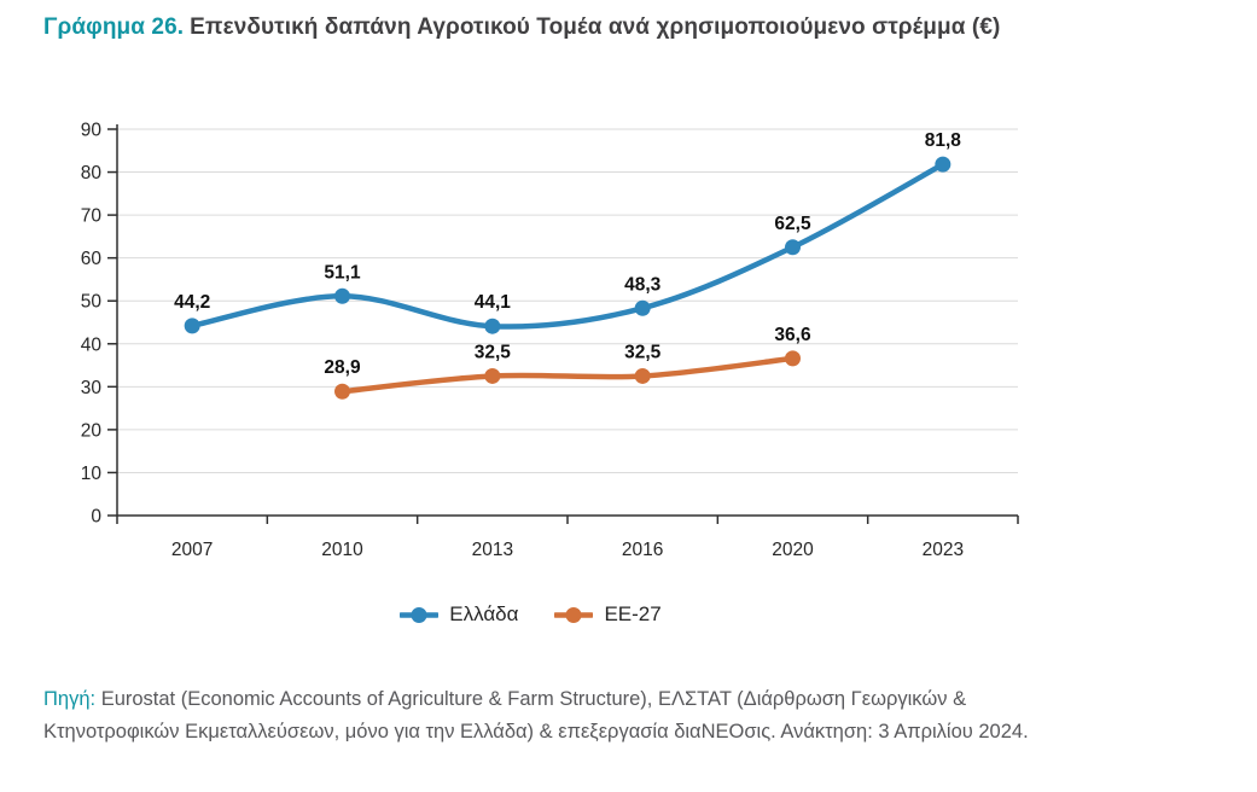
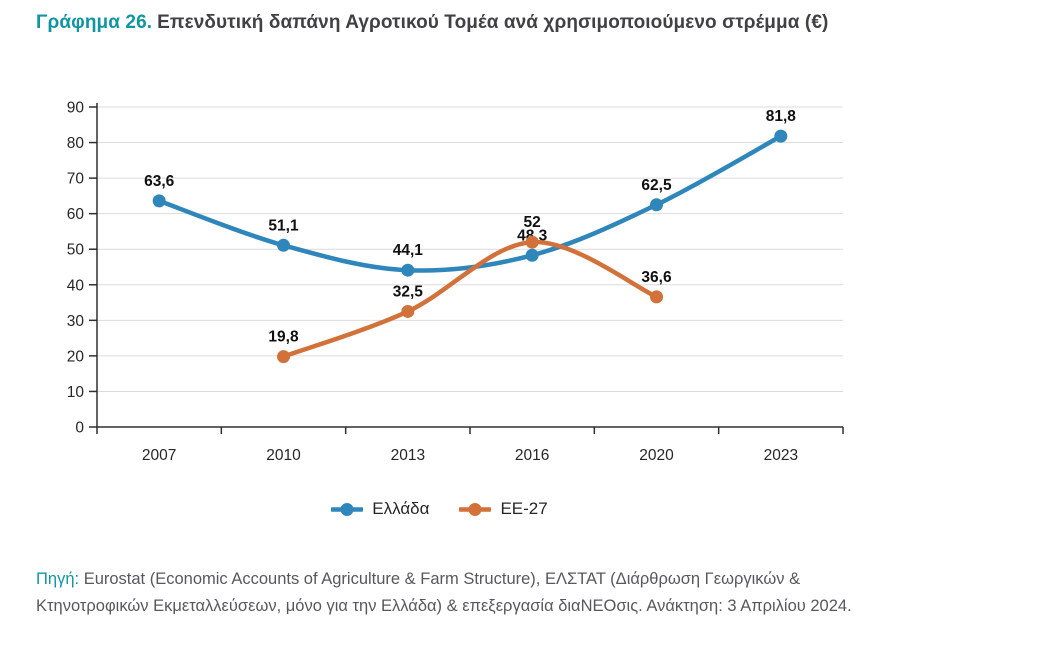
Ελλάδα/2007: 44,2 -> 63,6
ΕΕ-27/2010: 28,9 -> 19,8
ΕΕ-27/2016: 32,5 -> 52
